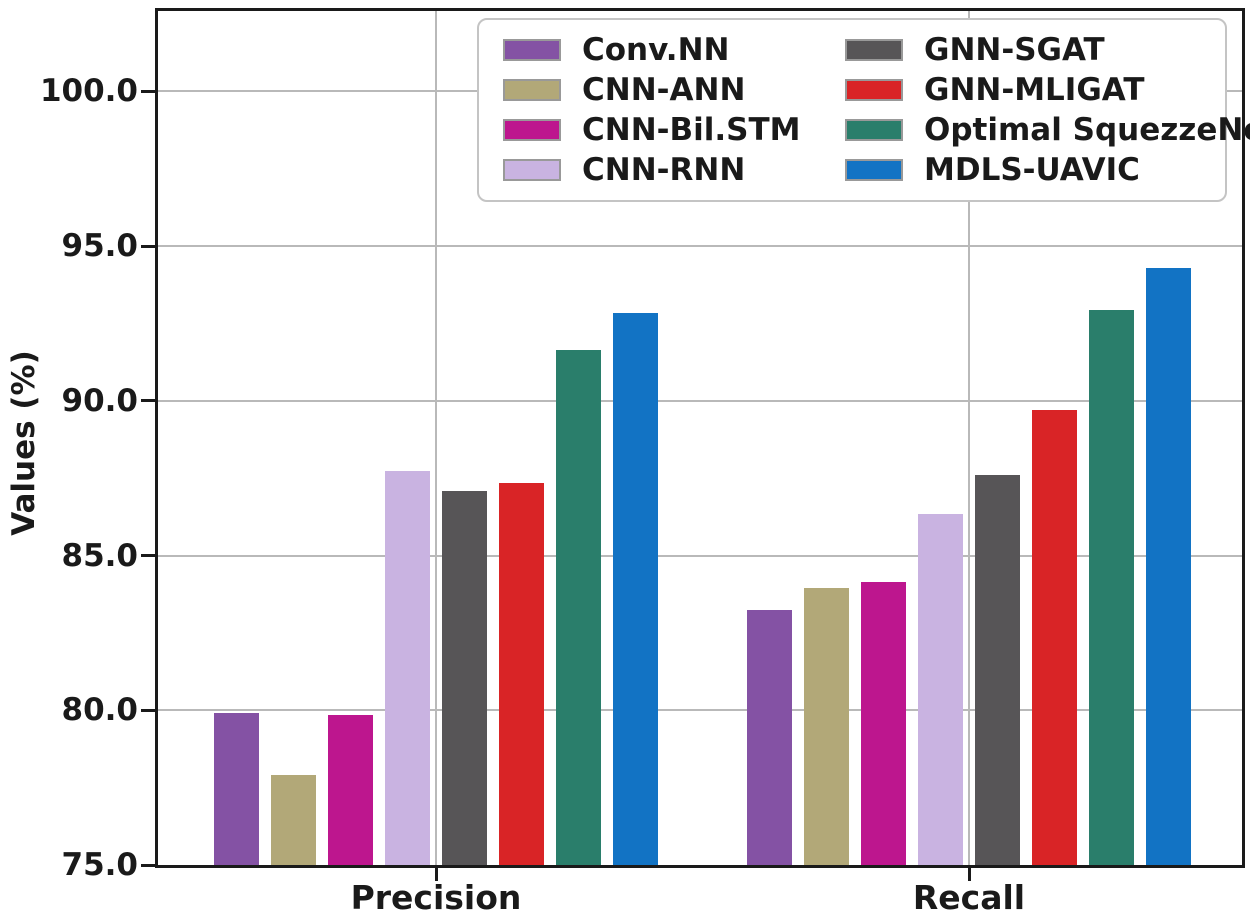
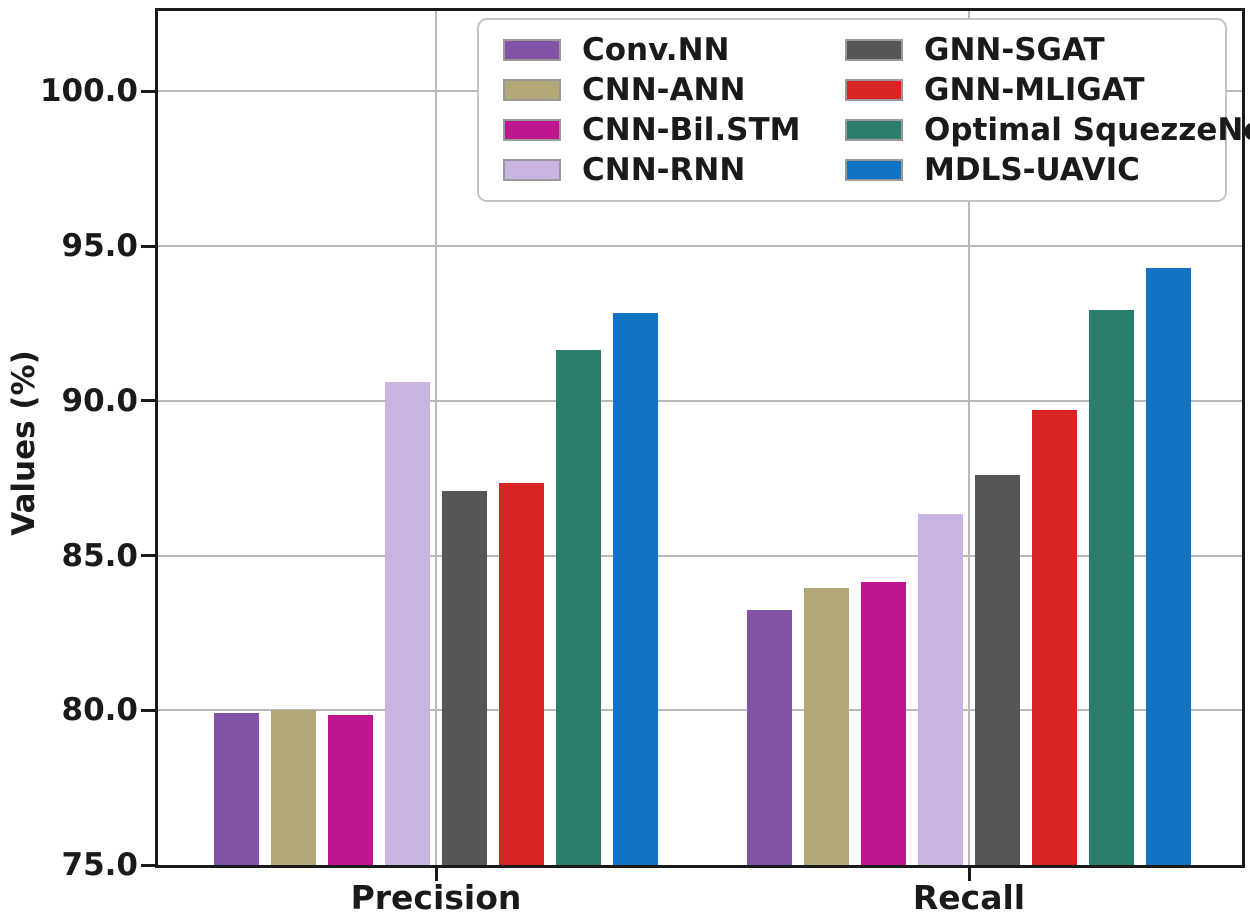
CNN-ANN/Precision: 77.9 -> 80.0
CNN-RNN/Precision: 87.8 -> 90.6
